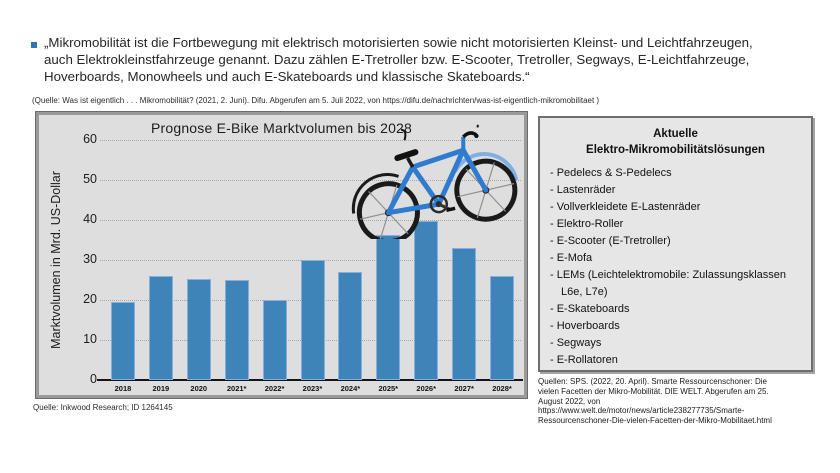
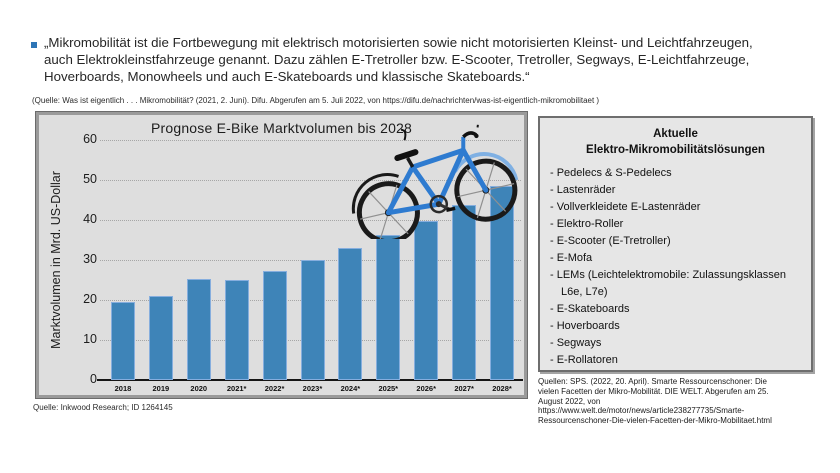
2019: 26 -> 21
2022*: 20 -> 27
2024*: 27 -> 33
2027*: 33 -> 44
2028*: 26 -> 48
